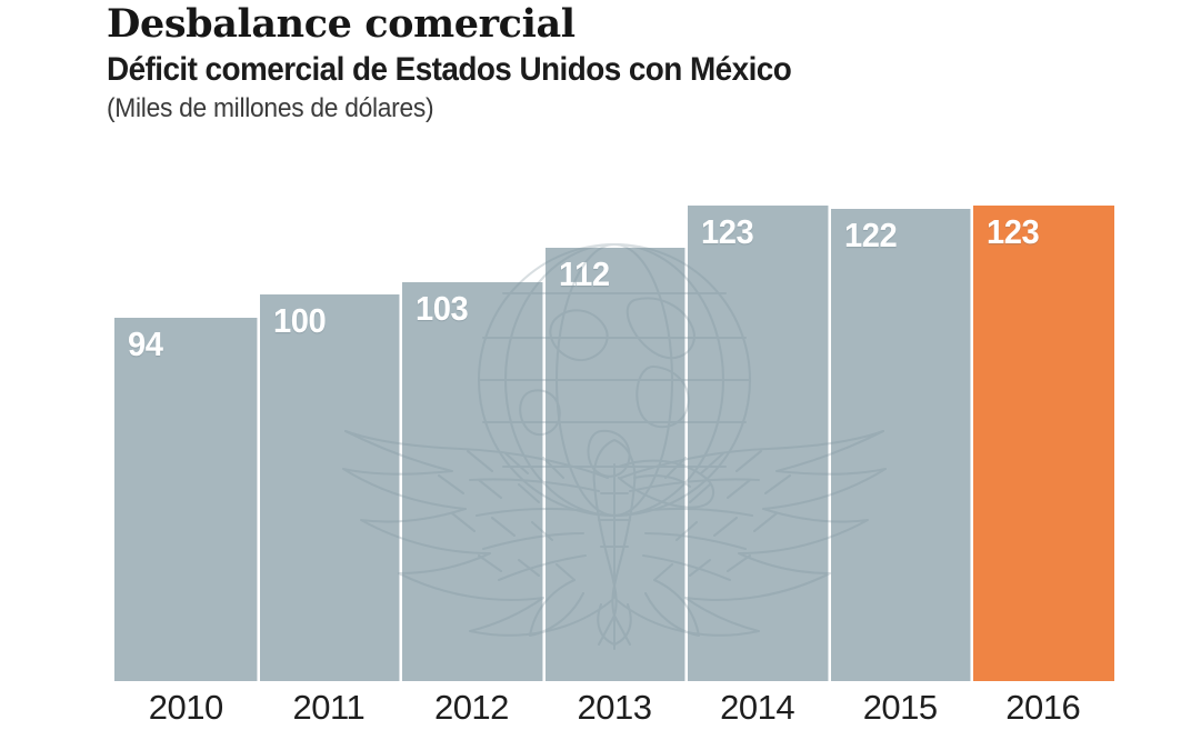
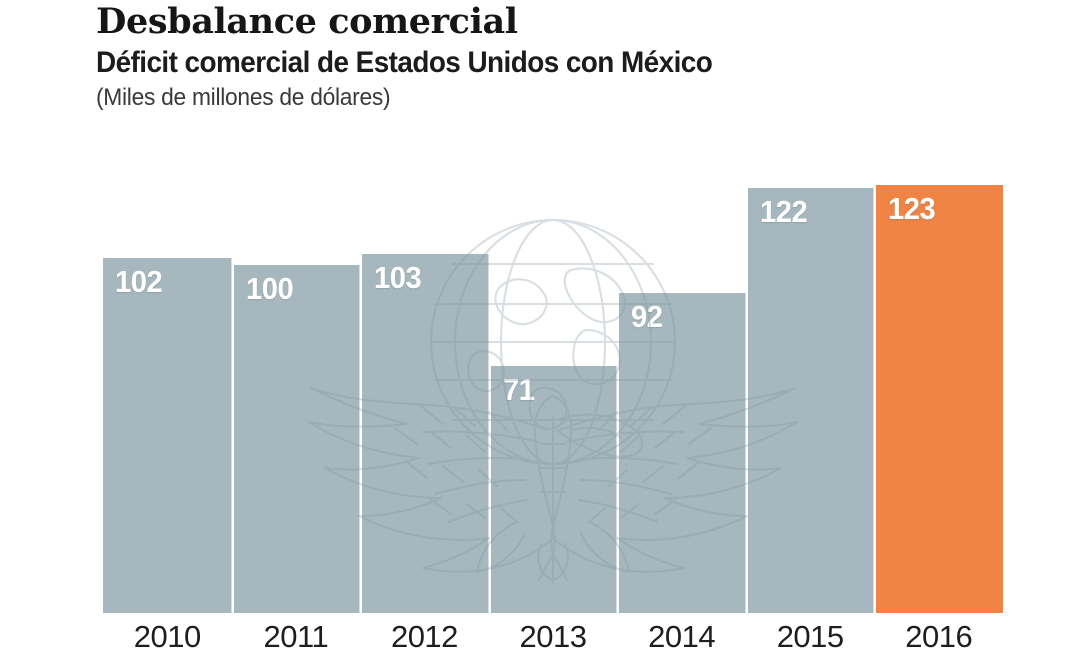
2010: 94 -> 102
2013: 112 -> 71
2014: 123 -> 92
